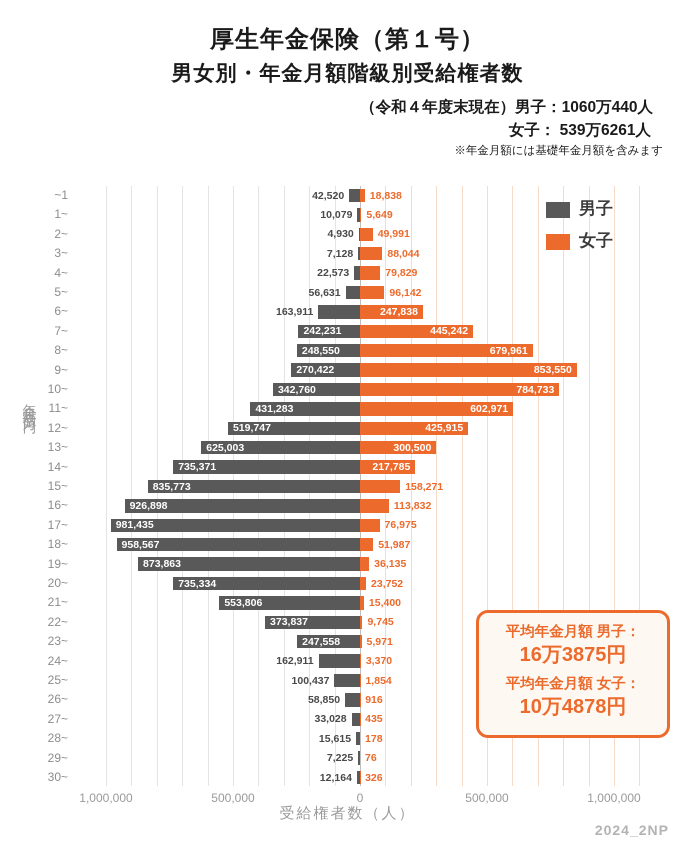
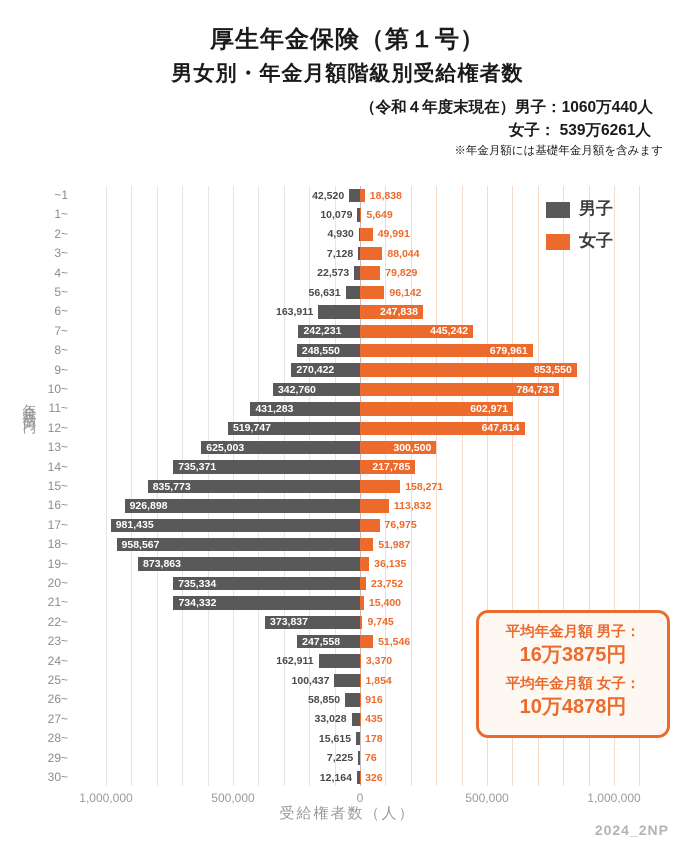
女子/12~: 425,915 -> 647,814
男子/21~: 553,806 -> 734,332
女子/23~: 5,971 -> 51,546
